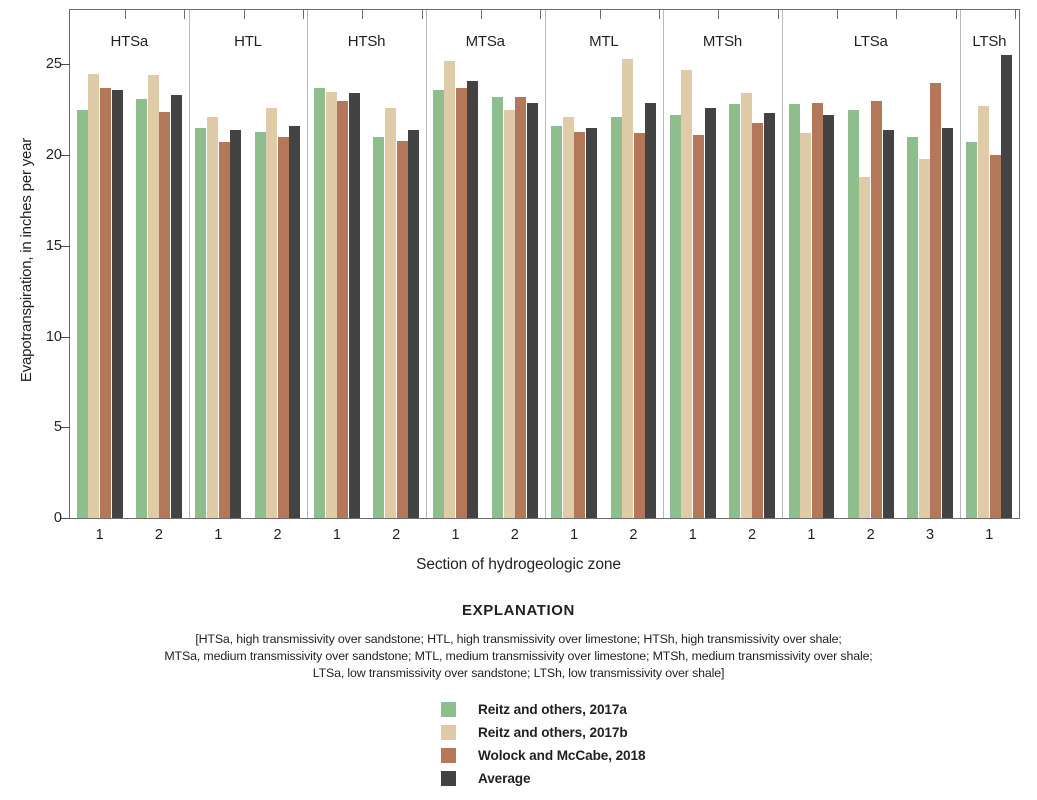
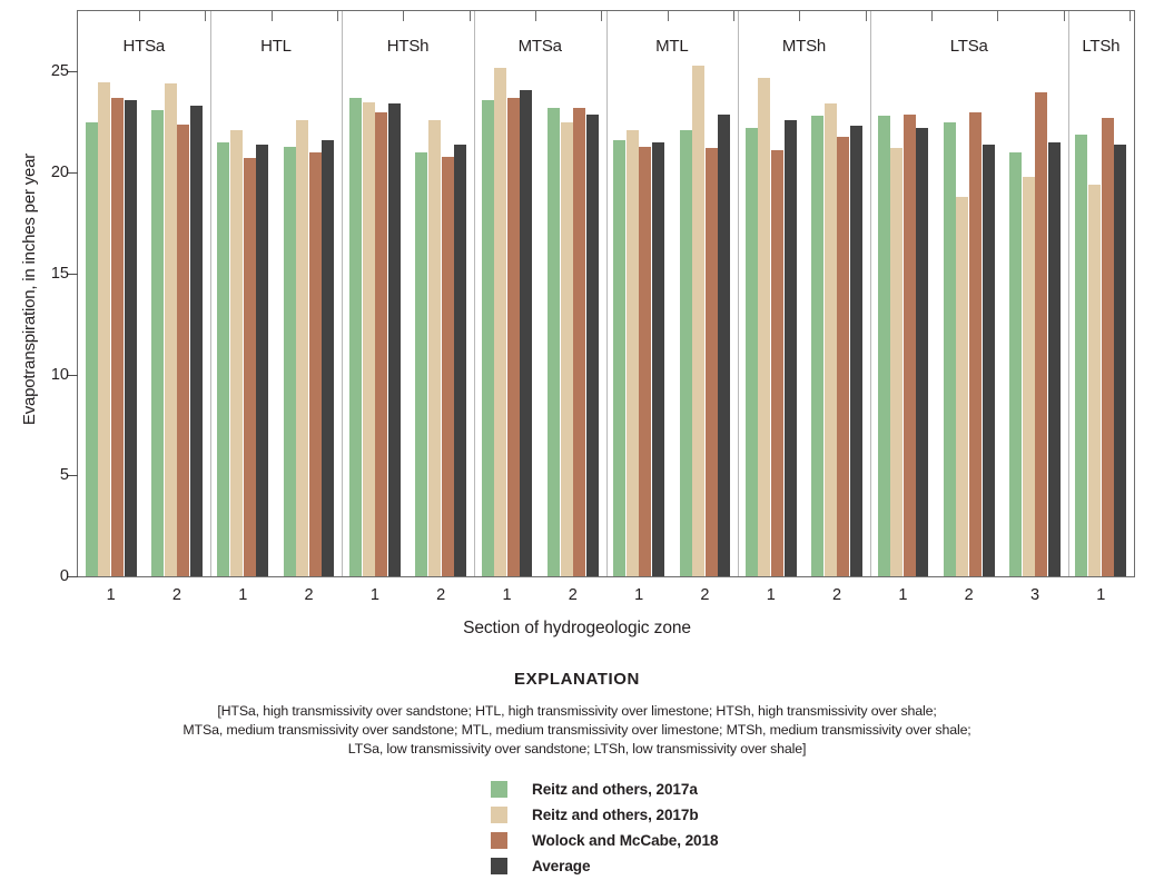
Reitz and others, 2017a/LTSh 1: 20.7 -> 21.9
Reitz and others, 2017b/LTSh 1: 22.7 -> 19.4
Wolock and McCabe, 2018/LTSh 1: 20.0 -> 22.7
Average/LTSh 1: 25.5 -> 21.4
